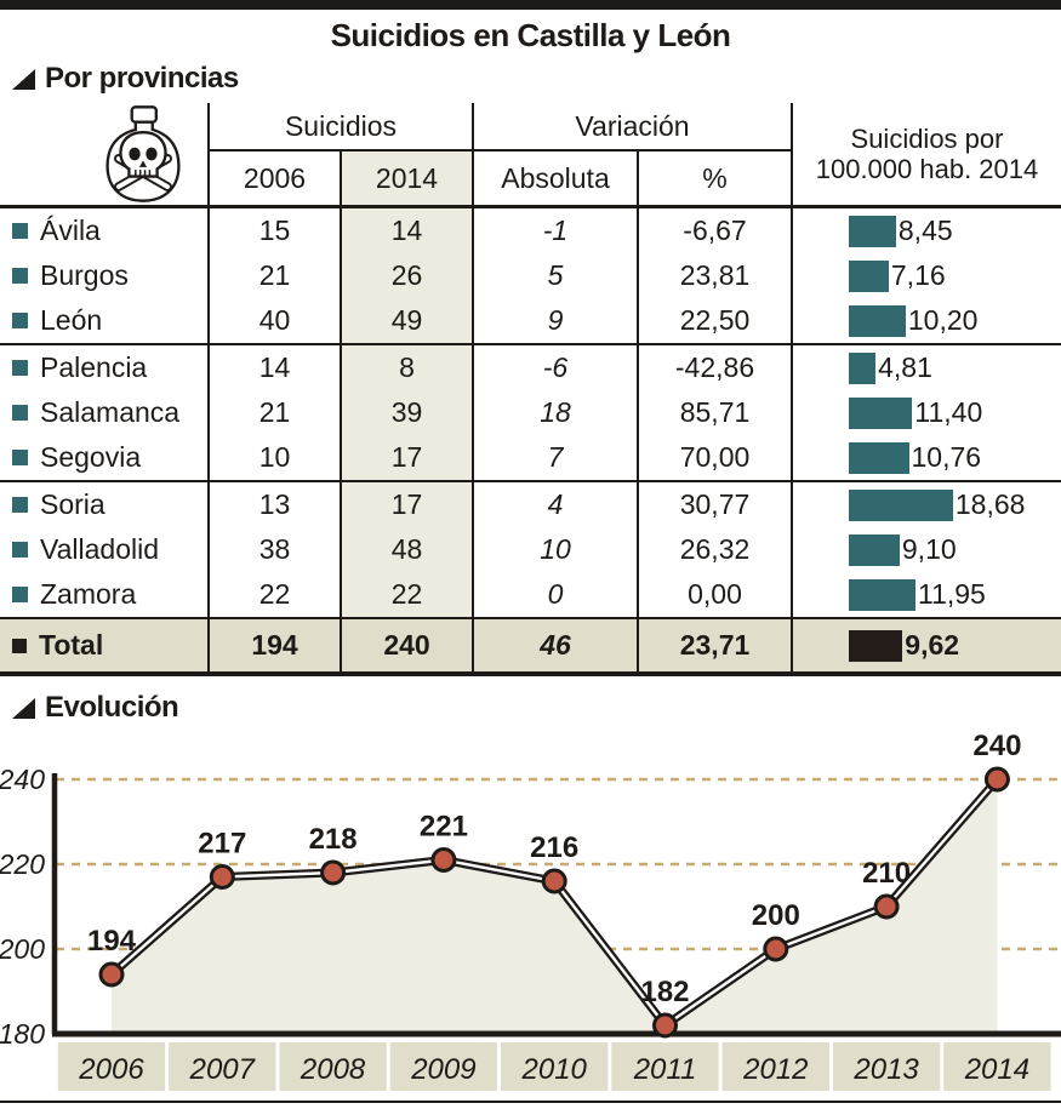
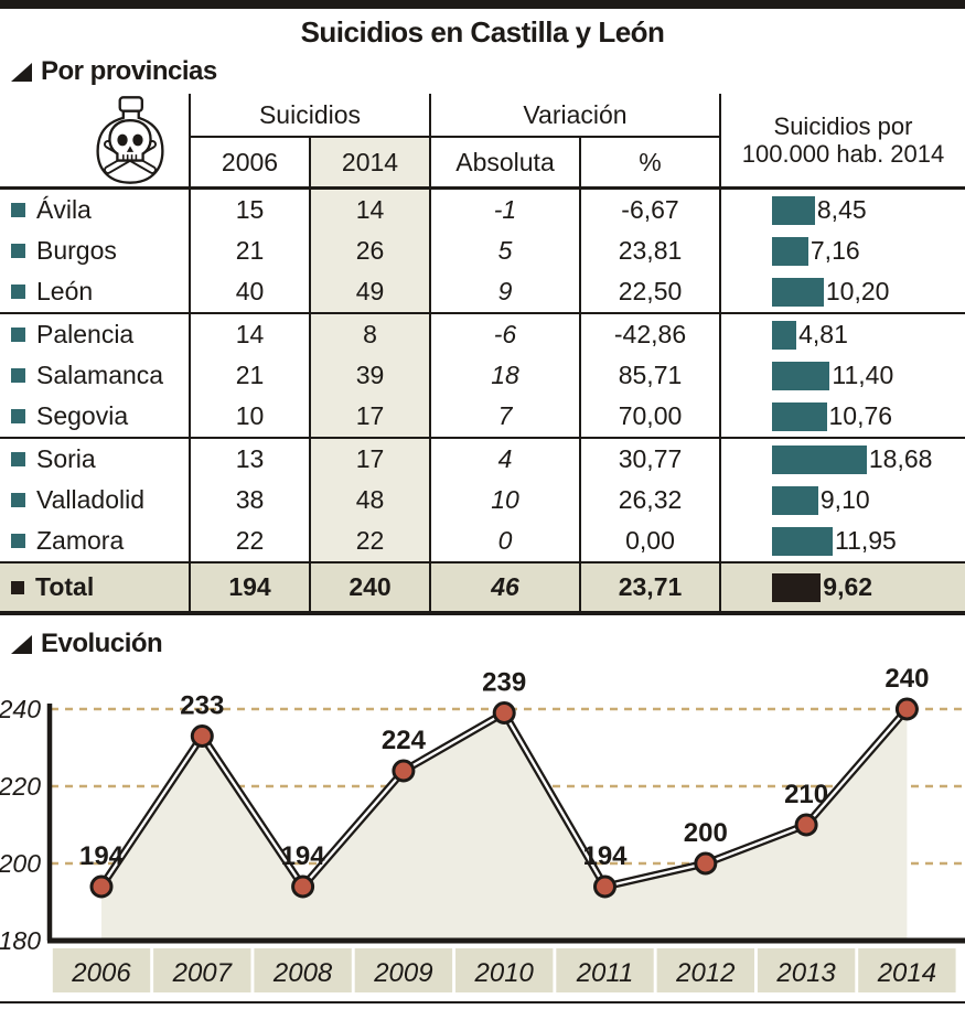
2007: 217 -> 233
2008: 218 -> 194
2009: 221 -> 224
2010: 216 -> 239
2011: 182 -> 194
